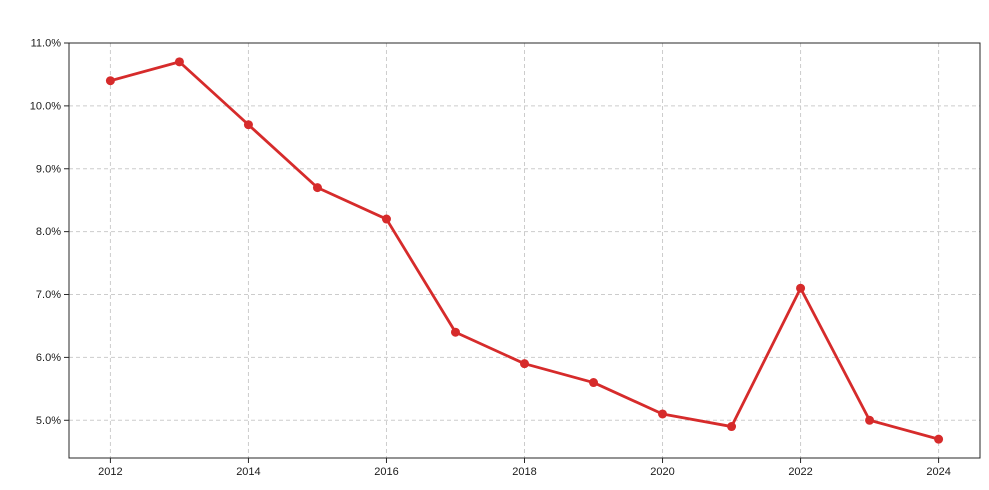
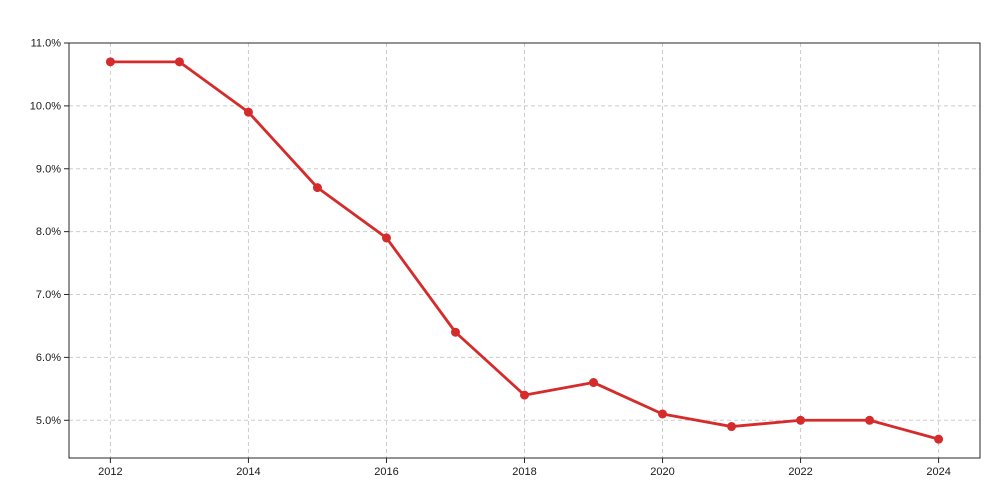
2012: 10.4% -> 10.7%
2014: 9.7% -> 9.9%
2016: 8.2% -> 7.9%
2018: 5.9% -> 5.4%
2022: 7.1% -> 5.0%
